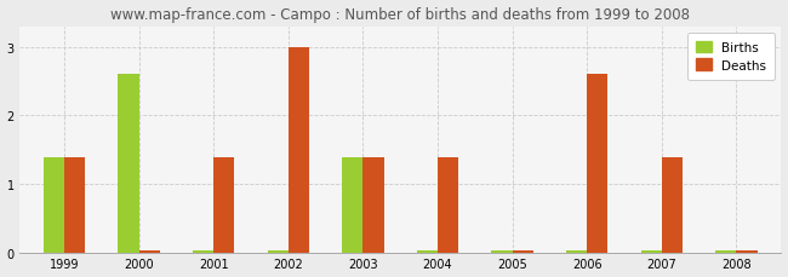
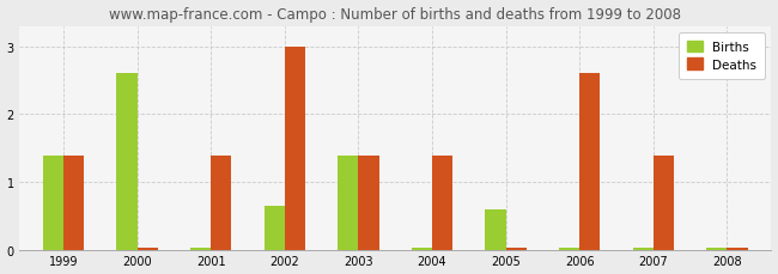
Births/2002: 0.04 -> 0.66
Births/2005: 0.04 -> 0.60
